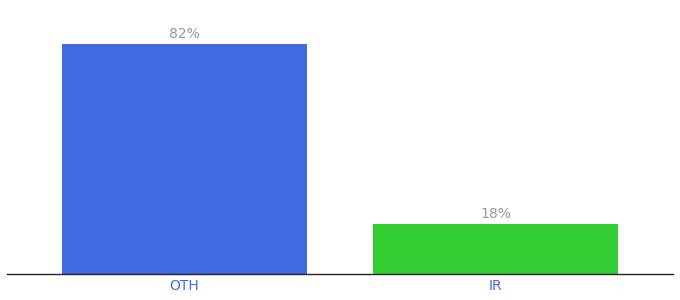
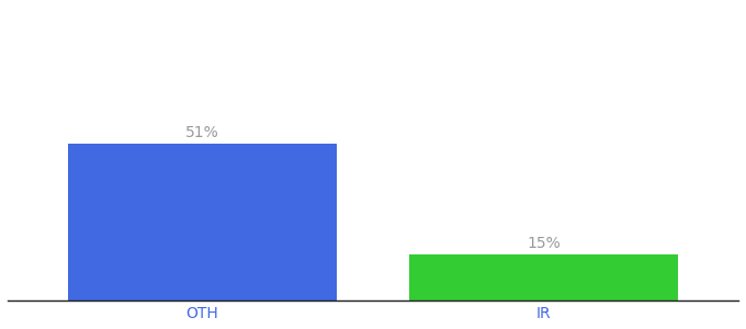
OTH: 82% -> 51%
IR: 18% -> 15%
